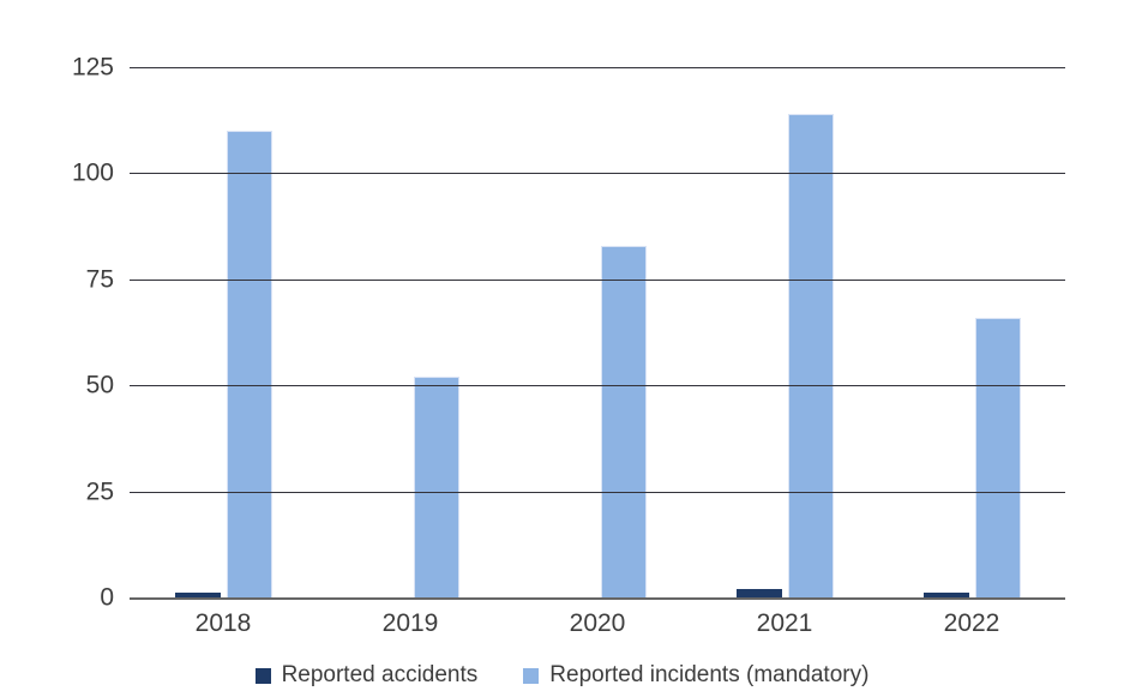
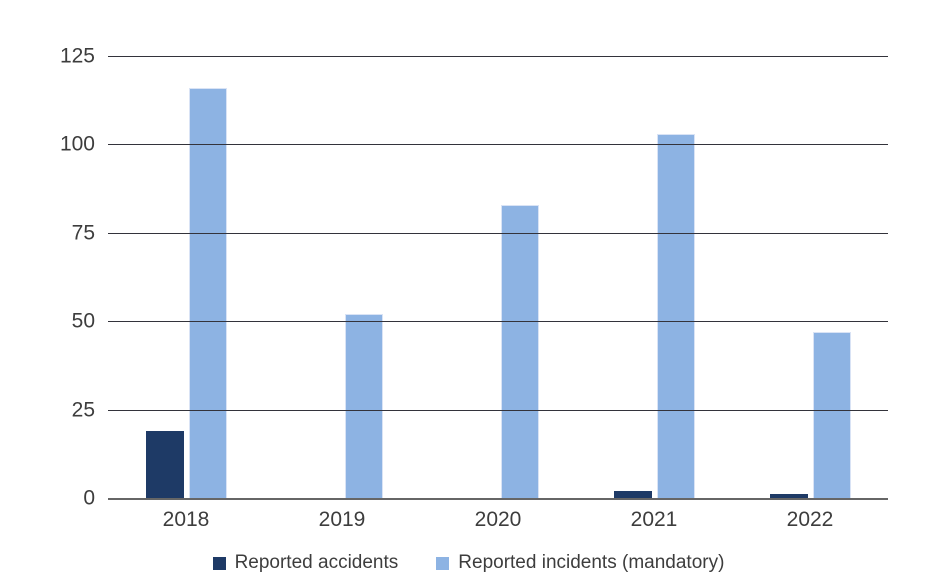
Reported accidents/2018: 1 -> 19
Reported incidents (mandatory)/2018: 110 -> 116
Reported incidents (mandatory)/2021: 114 -> 103
Reported incidents (mandatory)/2022: 66 -> 47
